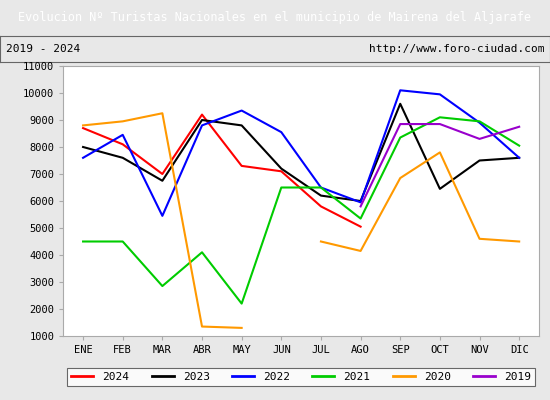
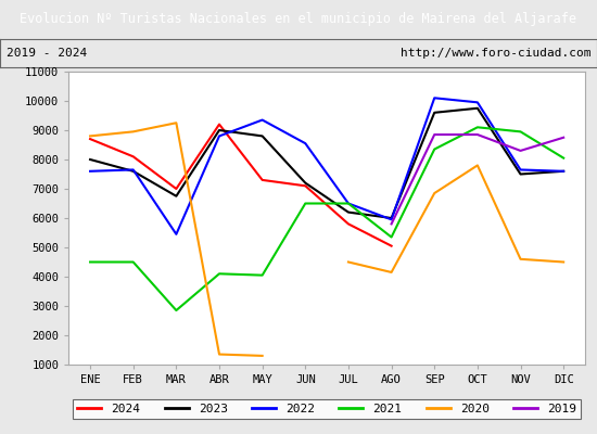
2022/FEB: 8450 -> 7650
2021/MAY: 2200 -> 4050
2023/OCT: 6450 -> 9750
2022/NOV: 8900 -> 7650
